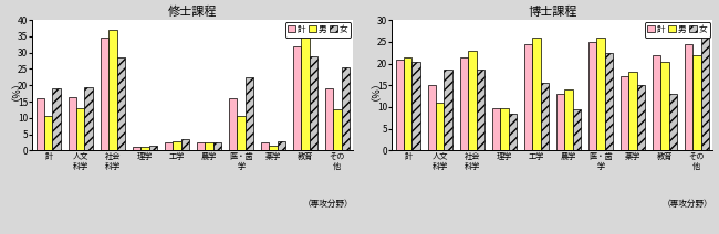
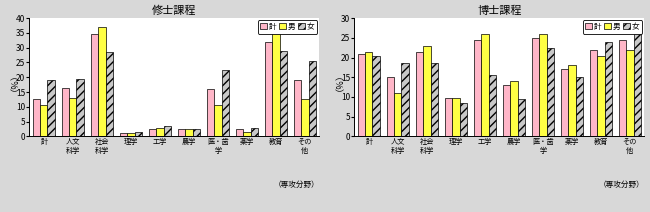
修士課程/計/計: 16.0 -> 12.5
博士課程/女/教育: 13.0 -> 24.0
